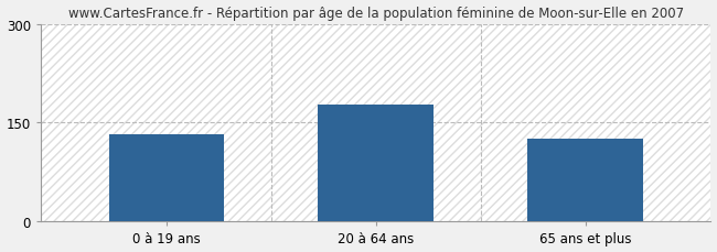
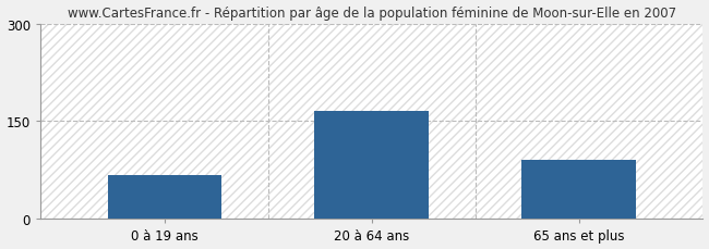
0 à 19 ans: 133 -> 68
20 à 64 ans: 178 -> 166
65 ans et plus: 126 -> 90
